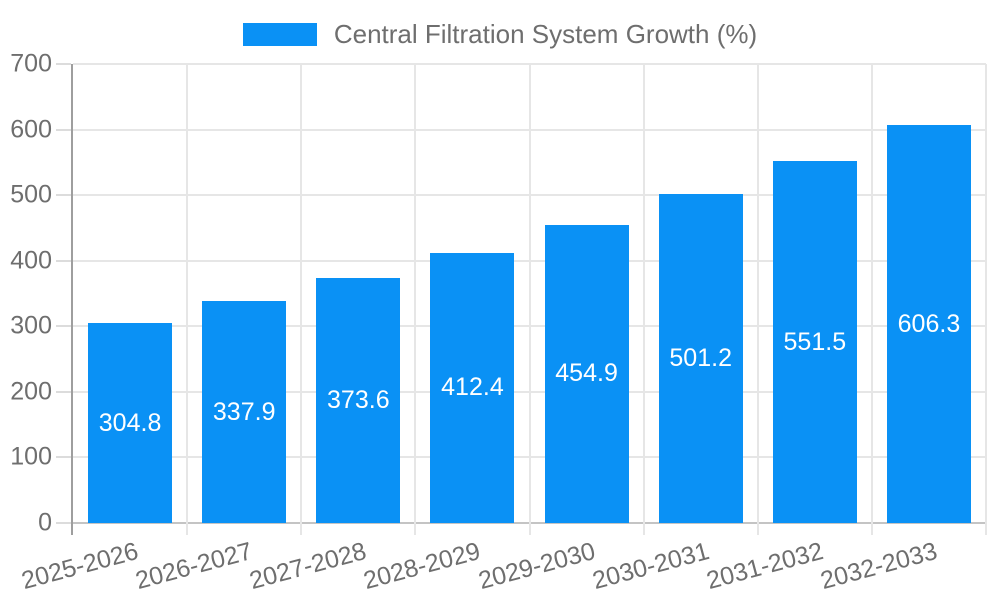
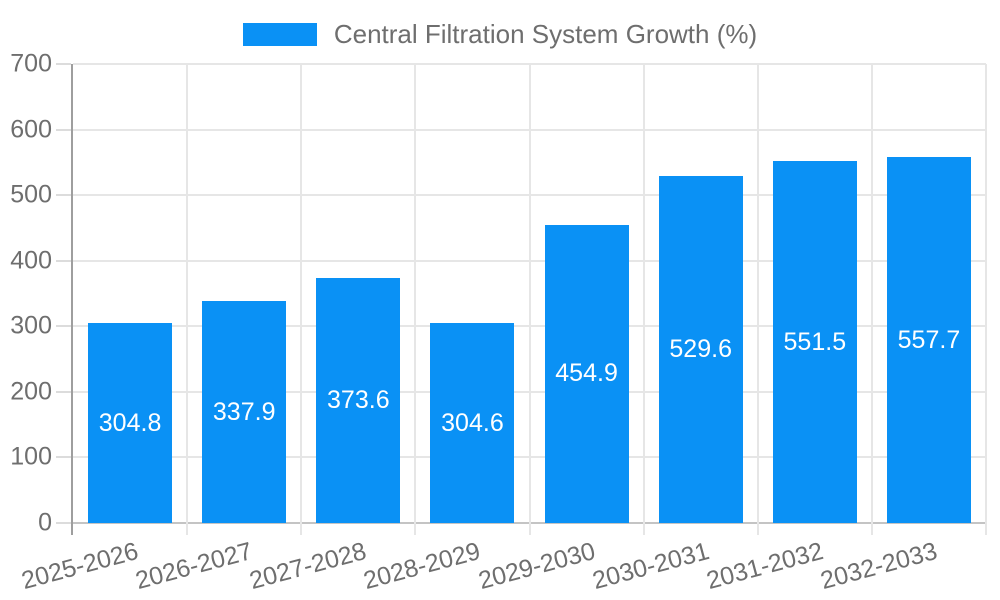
2028-2029: 412.4 -> 304.6
2030-2031: 501.2 -> 529.6
2032-2033: 606.3 -> 557.7
